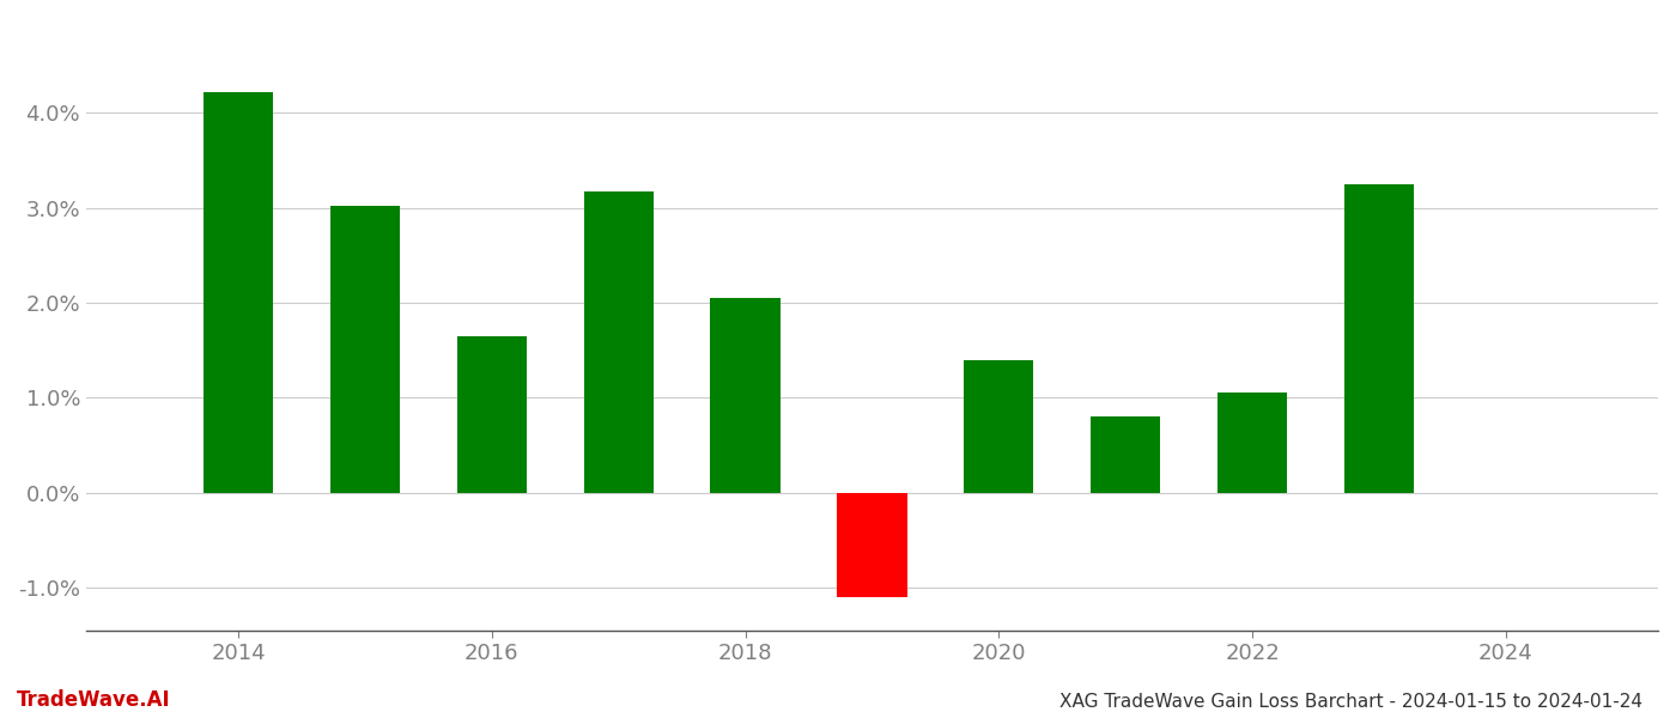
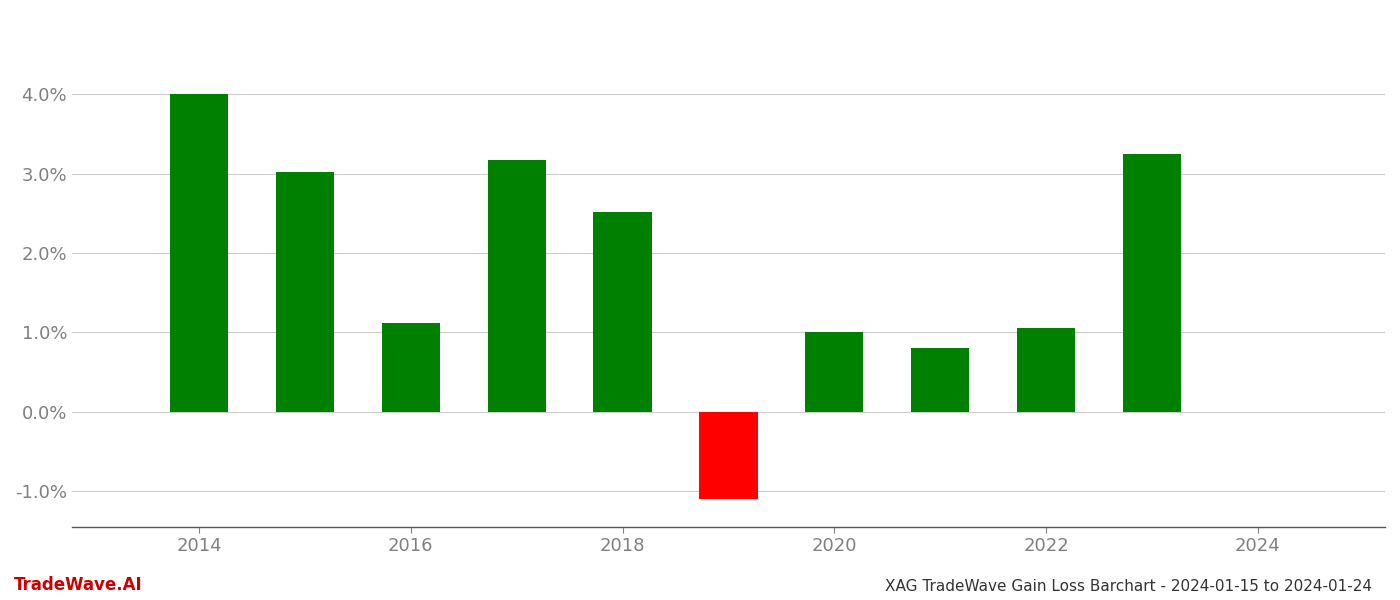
2014: 4.22% -> 4.00%
2016: 1.64% -> 1.12%
2018: 2.05% -> 2.52%
2020: 1.40% -> 1.00%
